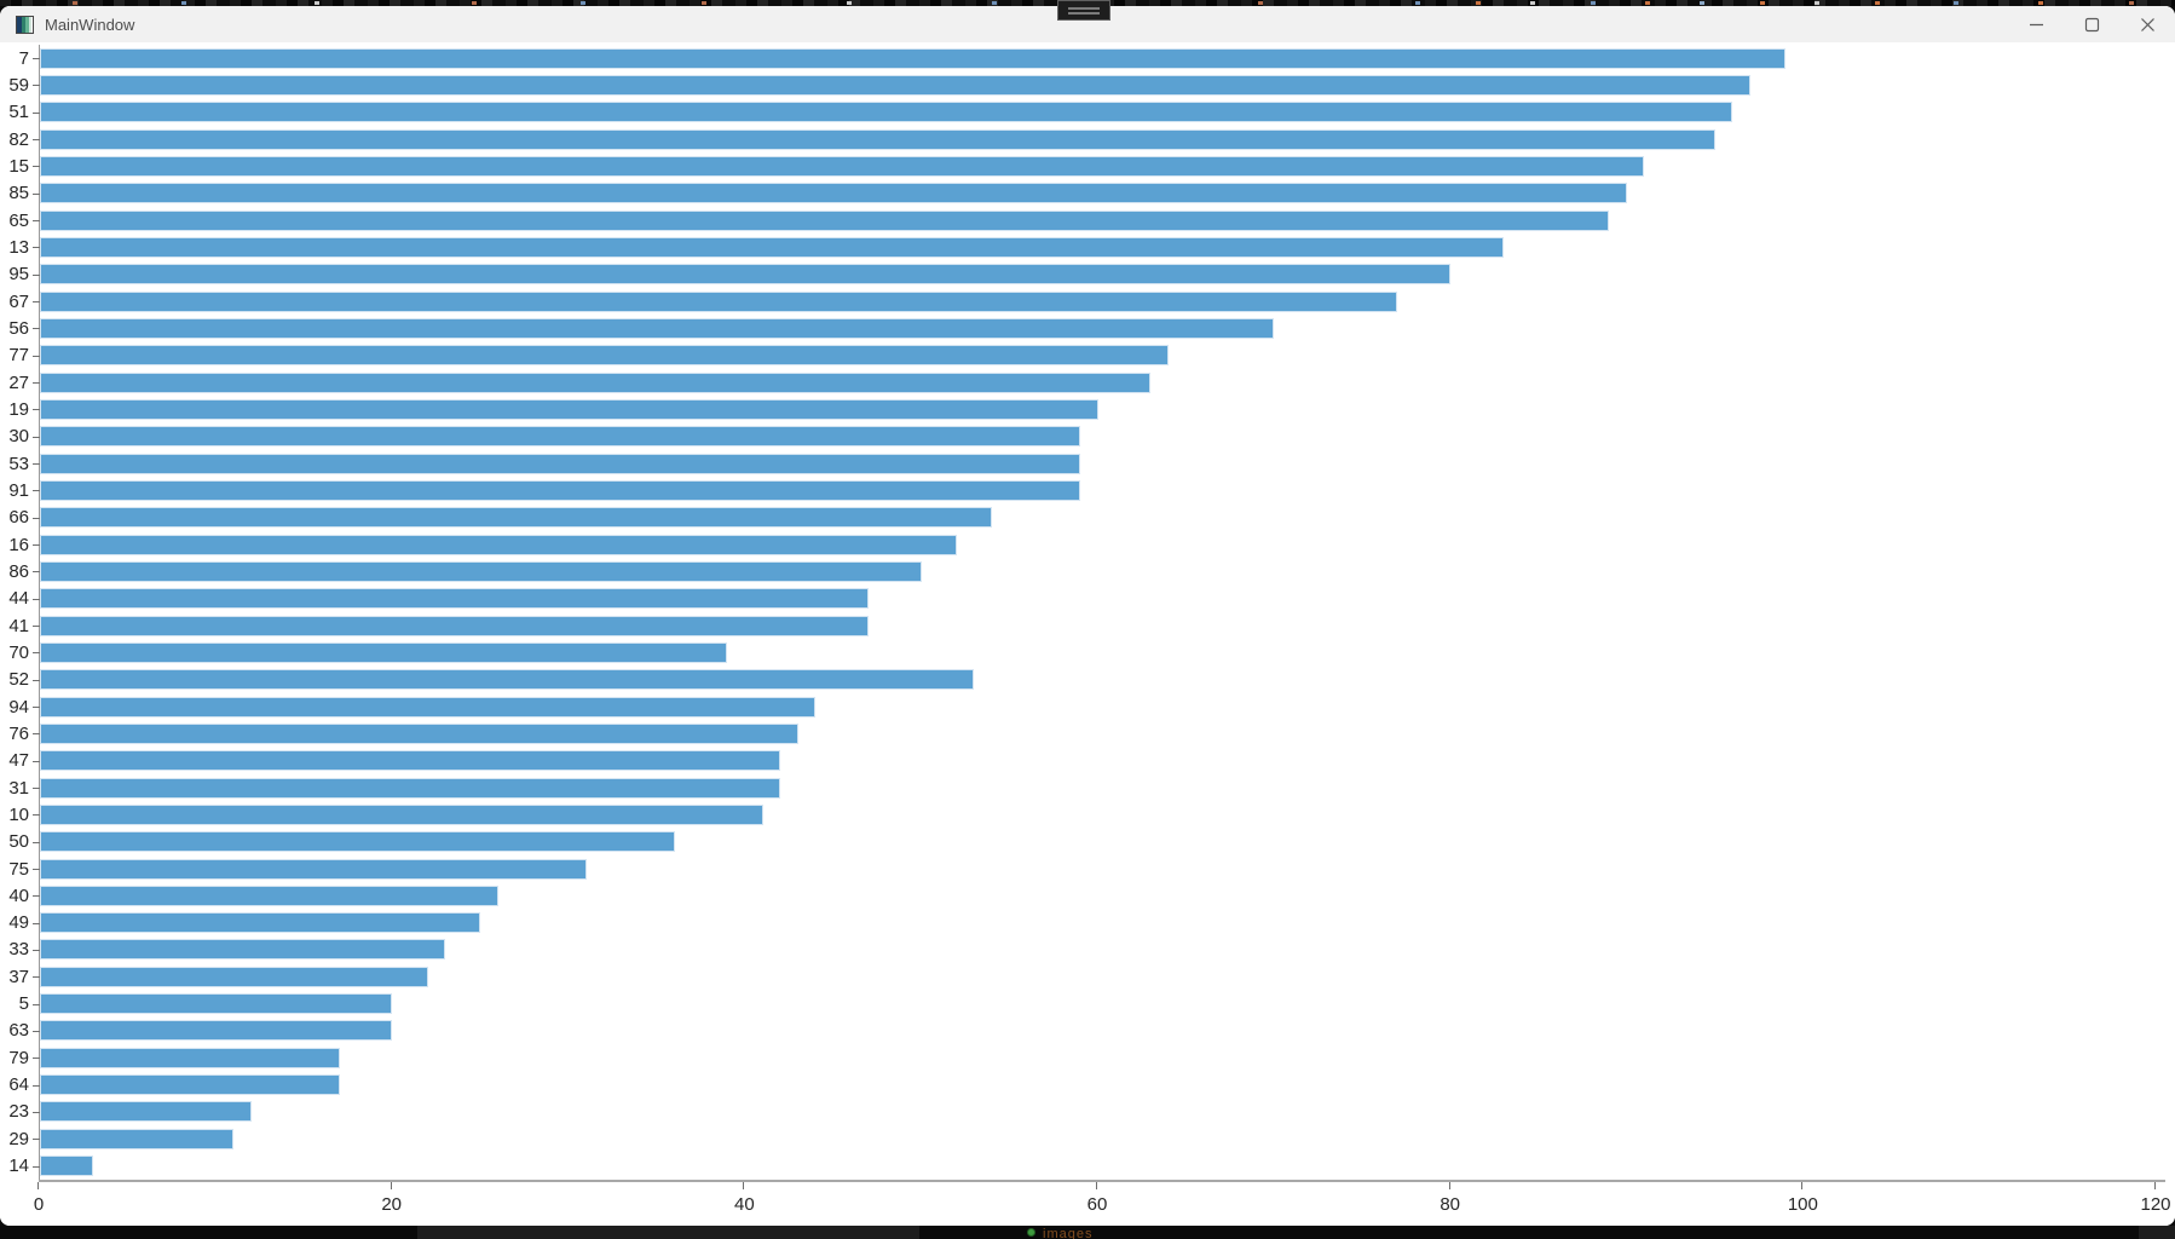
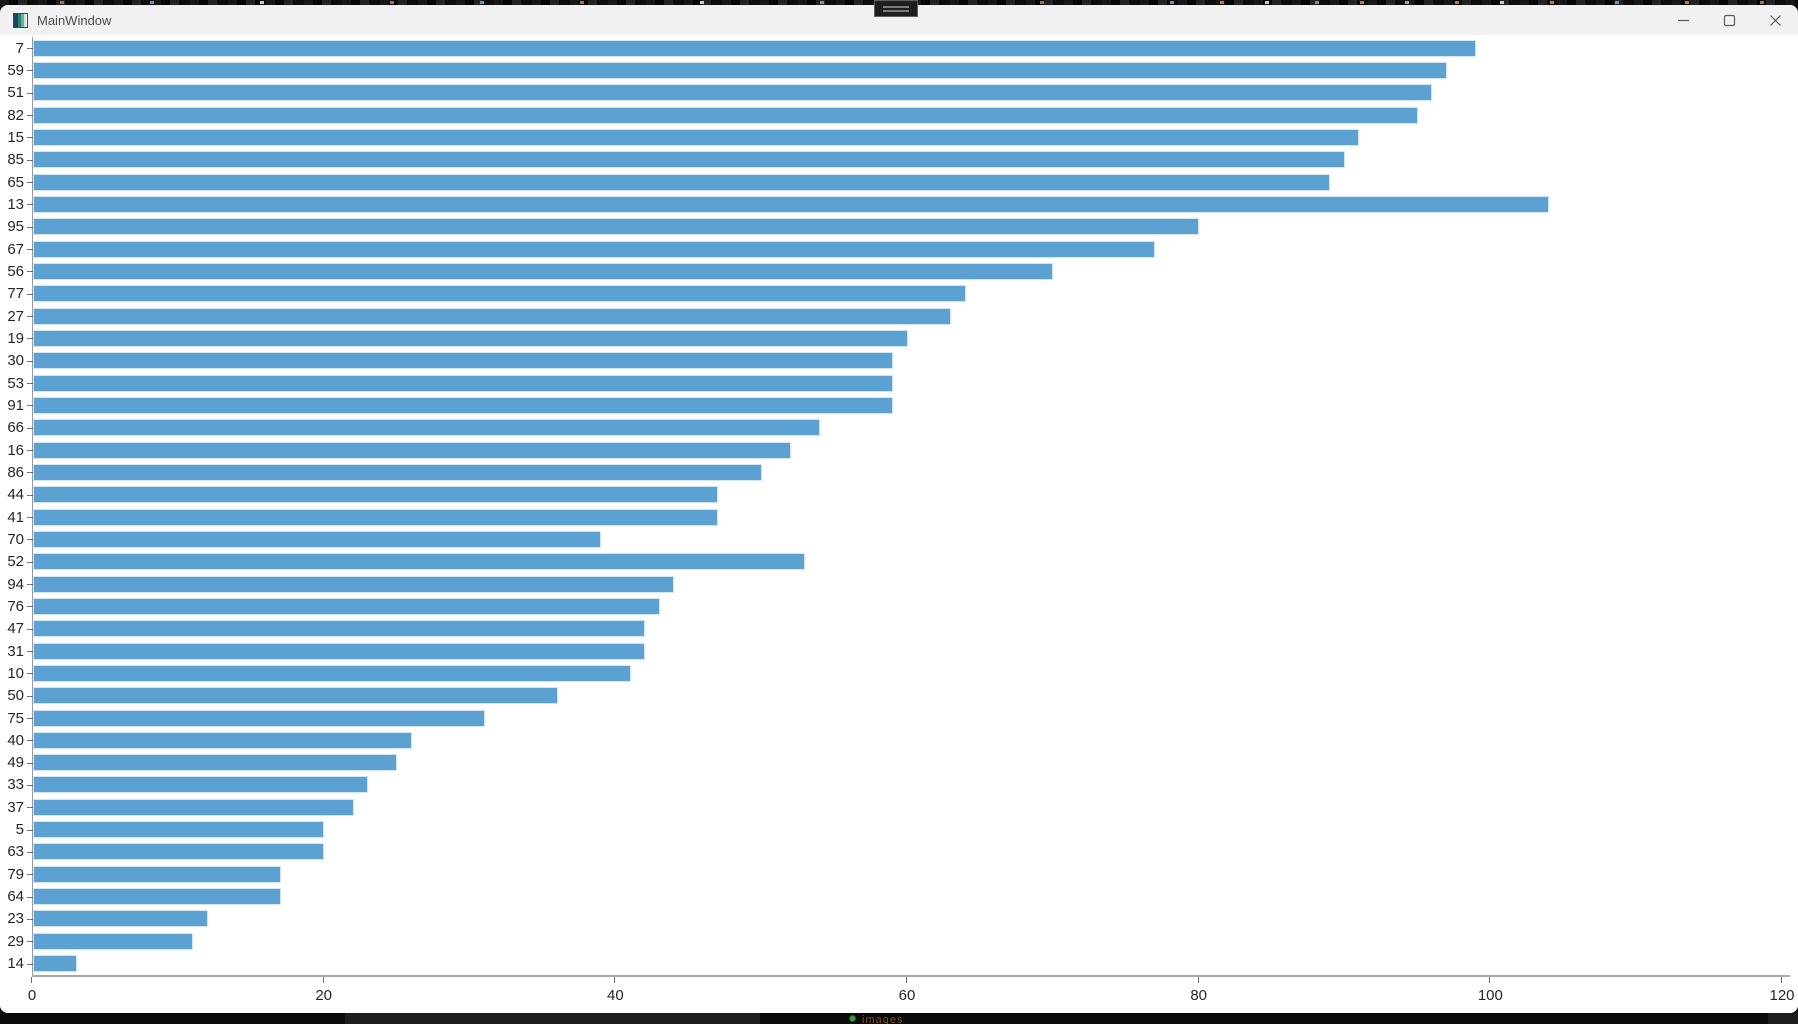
13: 83 -> 104
